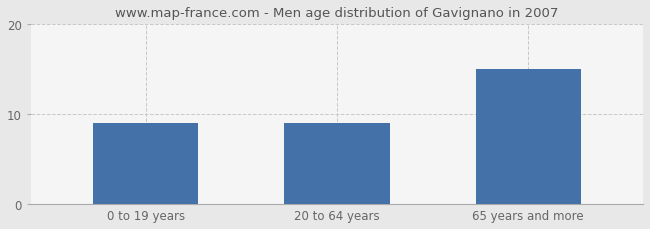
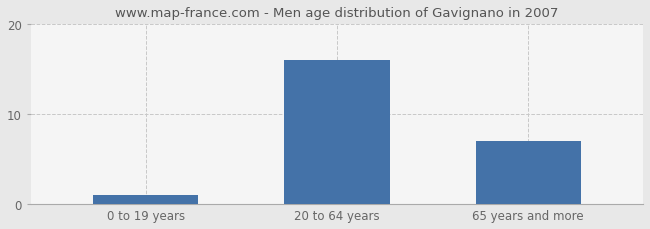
0 to 19 years: 9 -> 1
20 to 64 years: 9 -> 16
65 years and more: 15 -> 7
